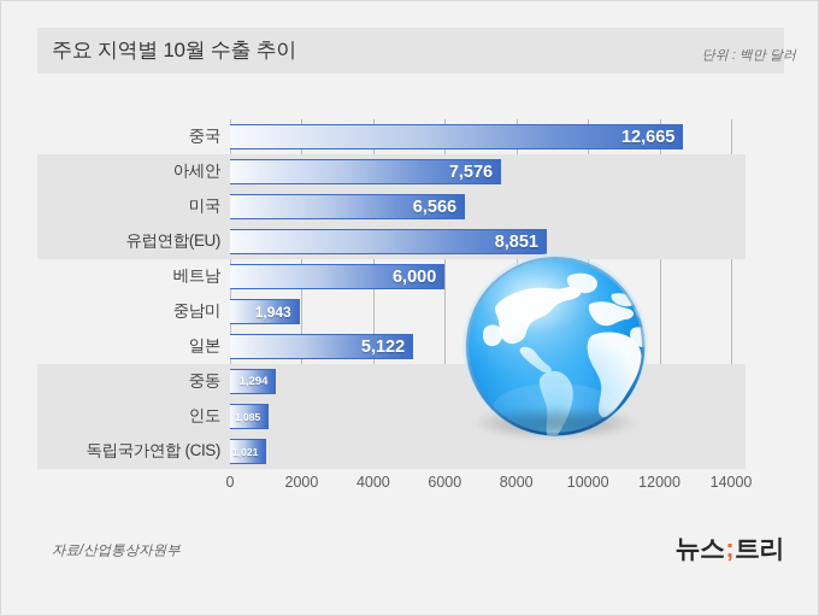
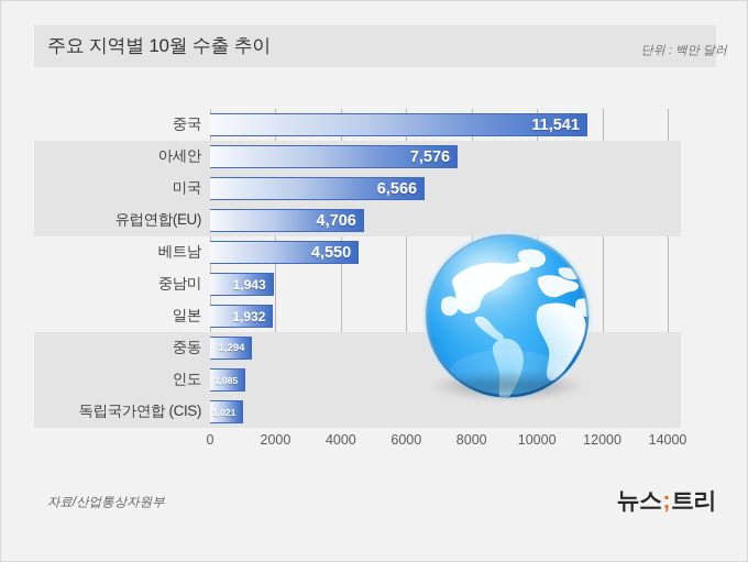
중국: 12,665 -> 11,541
유럽연합(EU): 8,851 -> 4,706
베트남: 6,000 -> 4,550
일본: 5,122 -> 1,932
